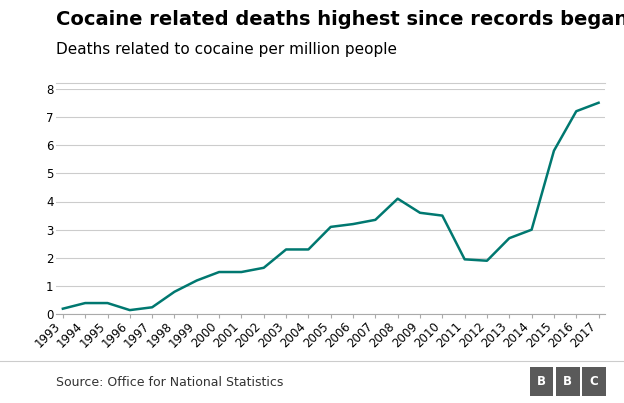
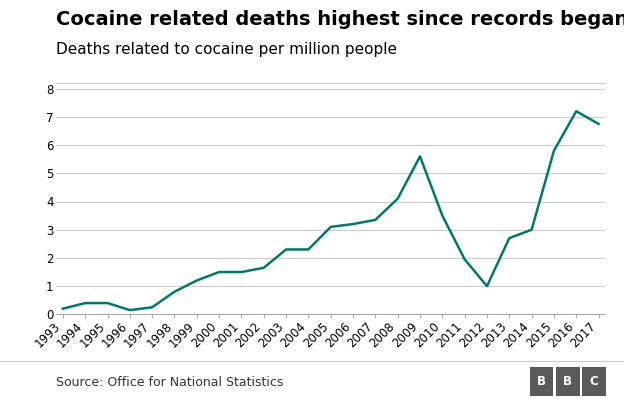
2009: 3.60 -> 5.60
2012: 1.90 -> 1.00
2017: 7.50 -> 6.75
